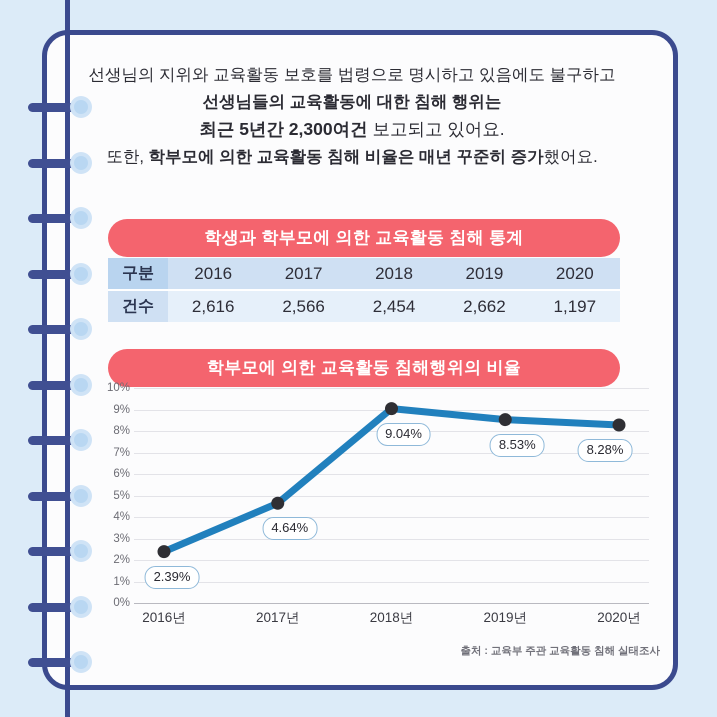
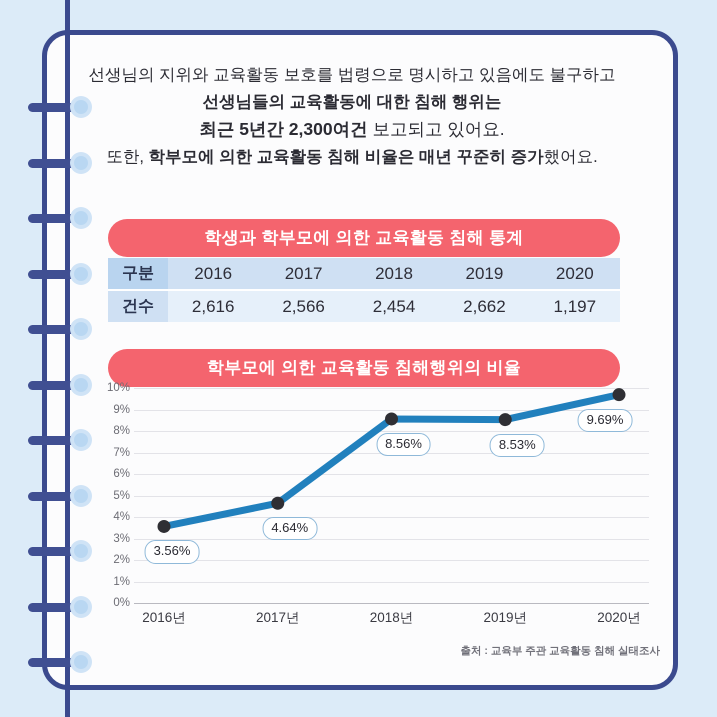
2016년: 2.39% -> 3.56%
2018년: 9.04% -> 8.56%
2020년: 8.28% -> 9.69%
